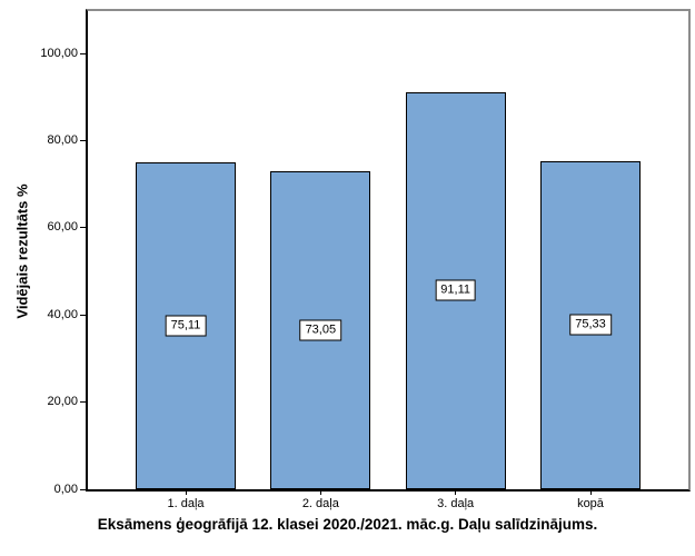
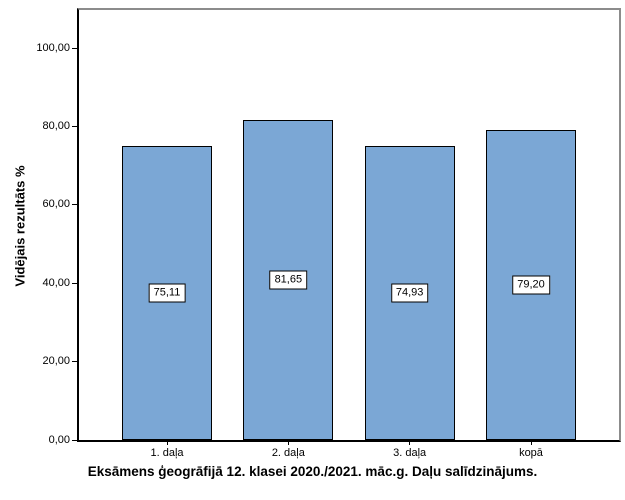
2. daļa: 73,05 -> 81,65
3. daļa: 91,11 -> 74,93
kopā: 75,33 -> 79,20
